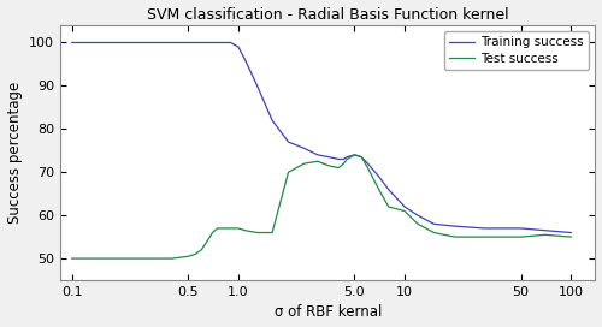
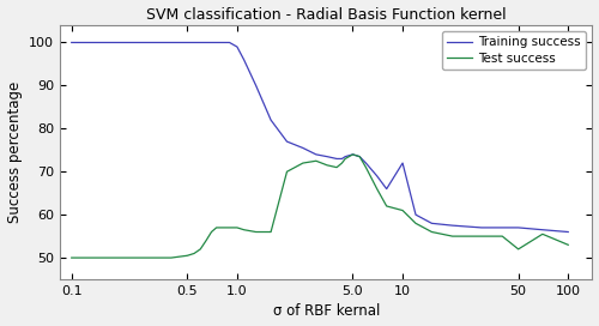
Training success/10: 62.0 -> 72.0
Test success/50: 55.0 -> 52.0
Test success/100: 55.0 -> 53.0
